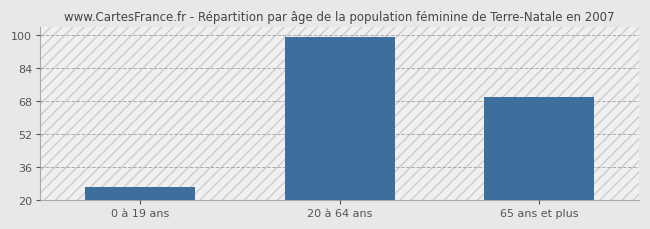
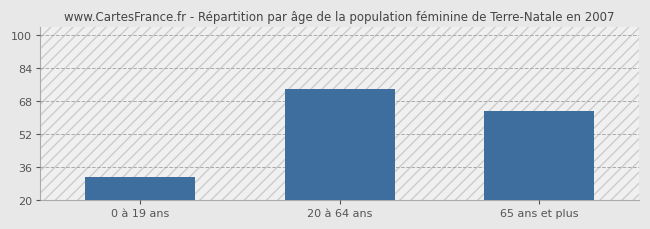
0 à 19 ans: 26 -> 31
20 à 64 ans: 99 -> 74
65 ans et plus: 70 -> 63
